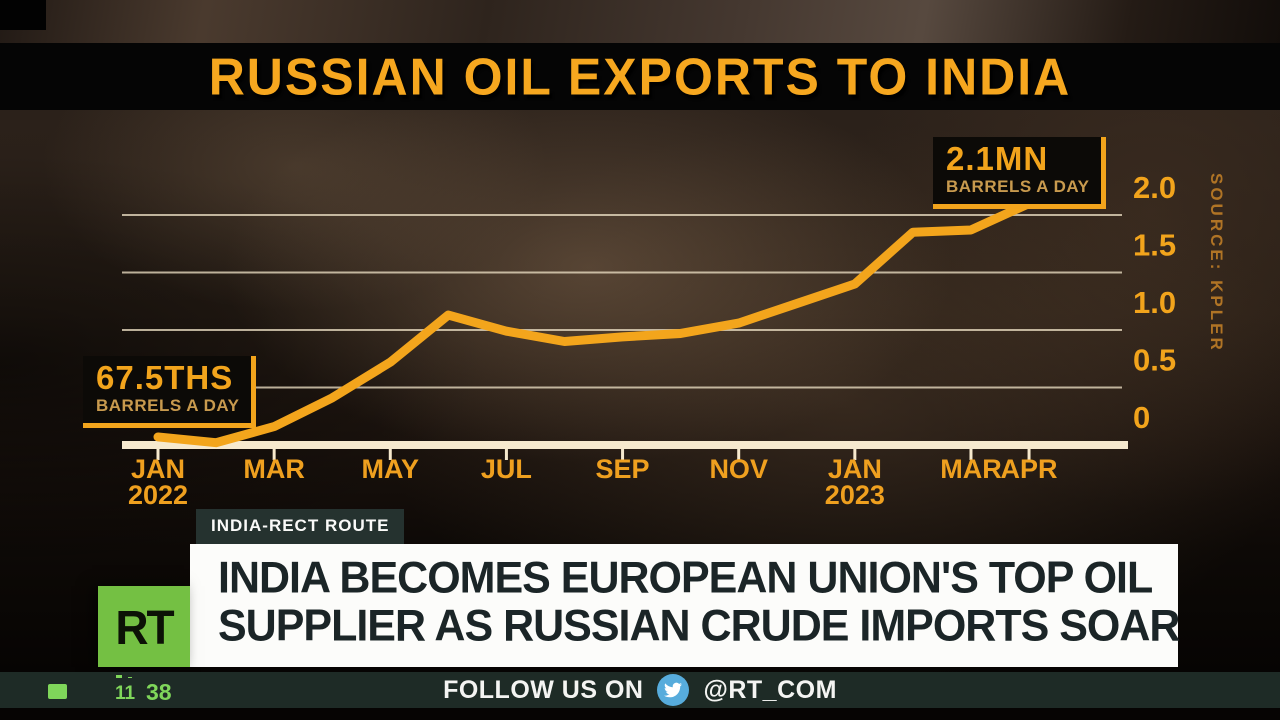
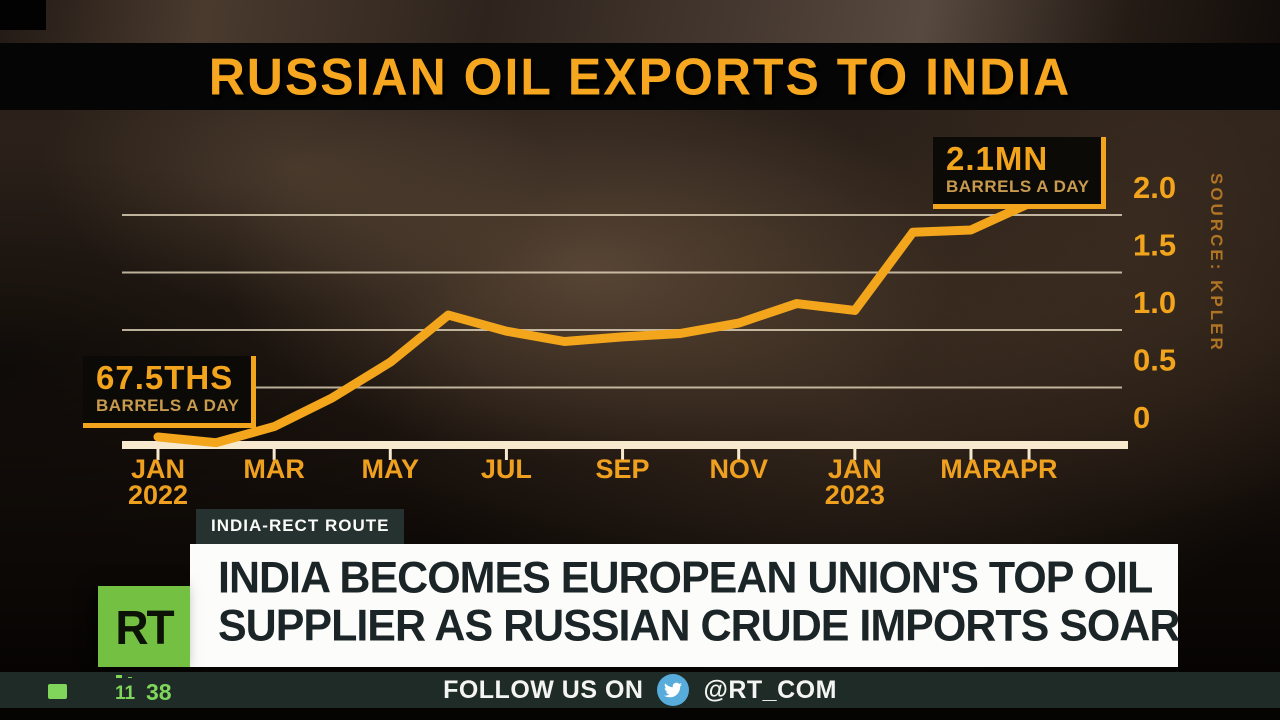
JAN 2023: 1.40 -> 1.17
